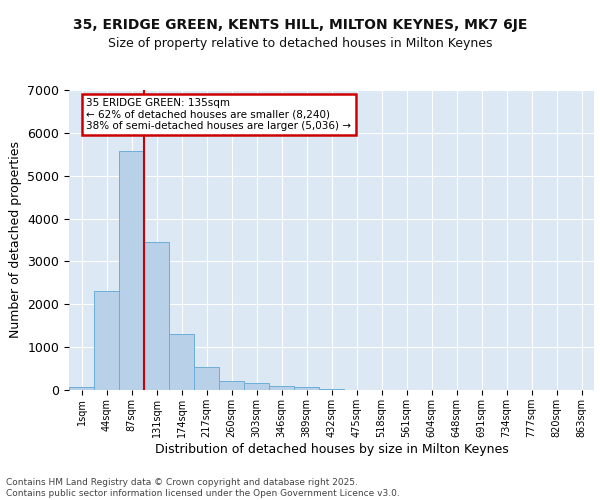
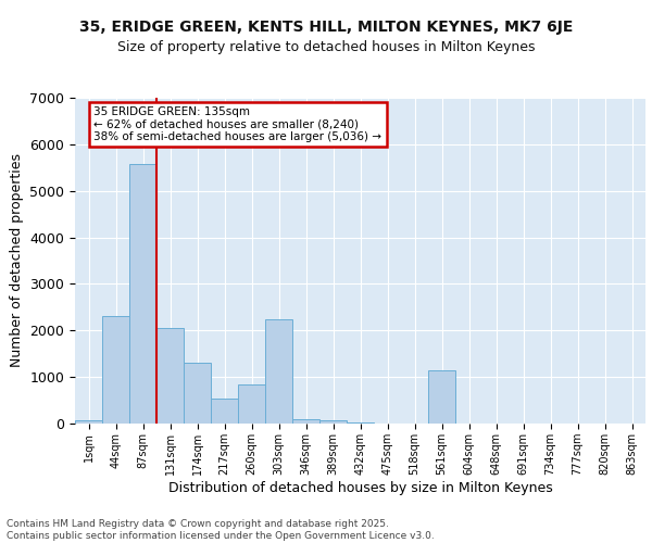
131sqm: 3450 -> 2050
260sqm: 210 -> 850
303sqm: 180 -> 2250
561sqm: 0 -> 1150
